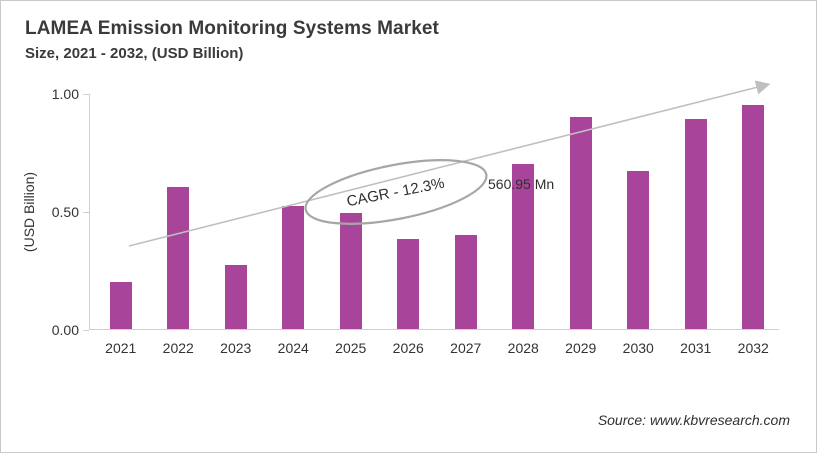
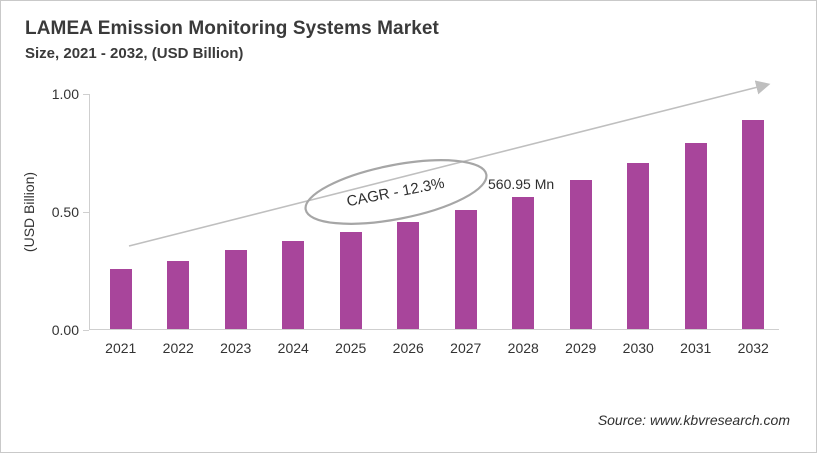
2021: 0.20 -> 0.26
2022: 0.60 -> 0.29
2023: 0.27 -> 0.34
2024: 0.52 -> 0.38
2025: 0.49 -> 0.41
2026: 0.38 -> 0.46
2027: 0.40 -> 0.51
2028: 0.70 -> 0.56
2029: 0.90 -> 0.63
2030: 0.67 -> 0.70
2031: 0.89 -> 0.79
2032: 0.95 -> 0.89
